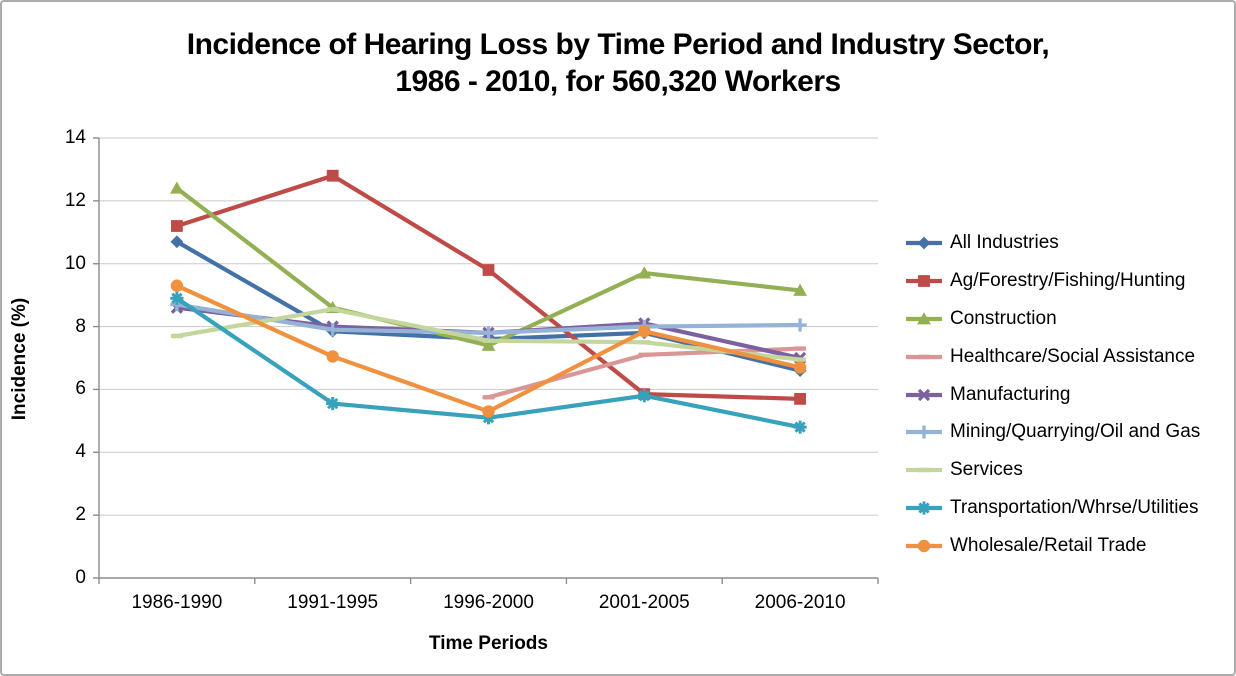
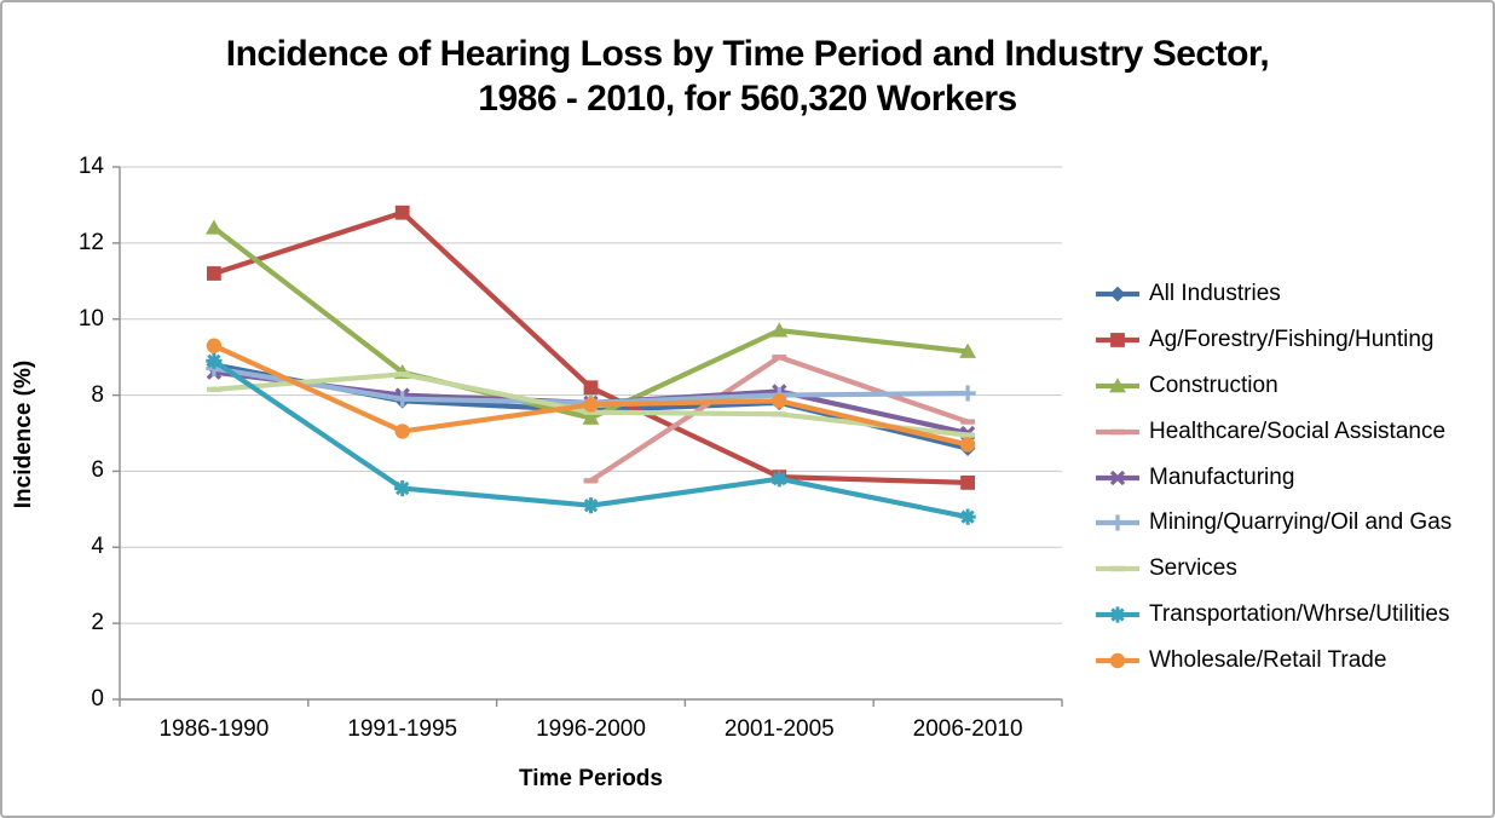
All Industries/1986-1990: 10.7 -> 8.8
Services/1986-1990: 7.7 -> 8.2
Ag/Forestry/Fishing/Hunting/1996-2000: 9.8 -> 8.2
Wholesale/Retail Trade/1996-2000: 5.3 -> 7.8
Healthcare/Social Assistance/2001-2005: 7.1 -> 9.0
